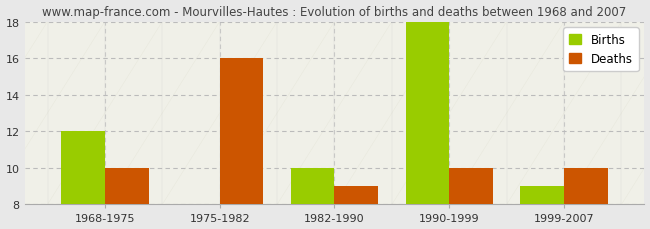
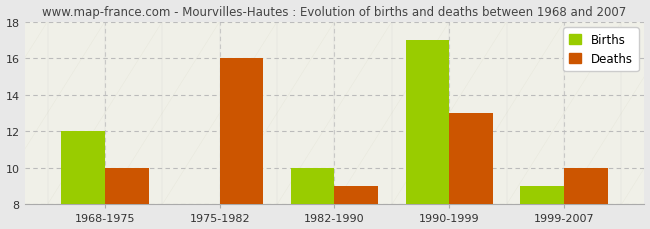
Births/1990-1999: 18 -> 17
Deaths/1990-1999: 10 -> 13
